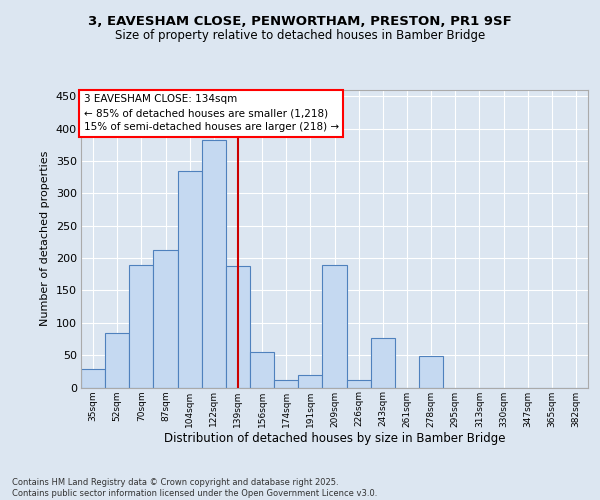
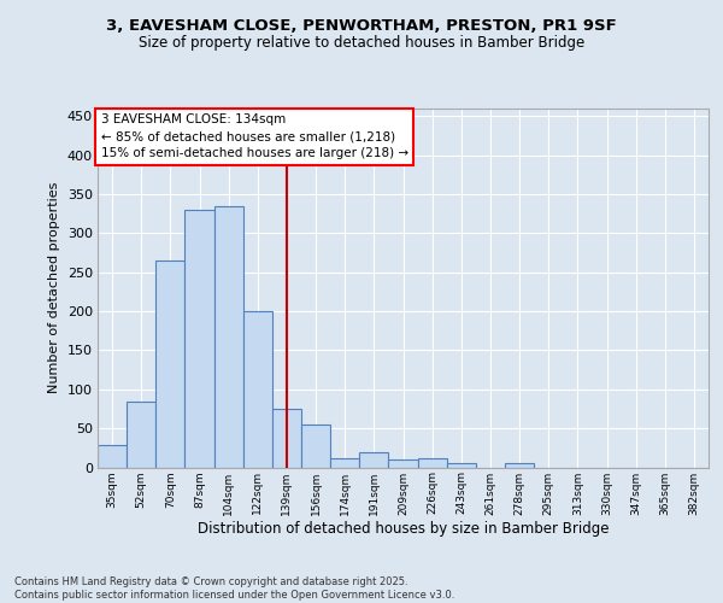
70sqm: 190 -> 265
87sqm: 212 -> 330
122sqm: 382 -> 200
139sqm: 188 -> 75
209sqm: 190 -> 10
243sqm: 76 -> 5
278sqm: 48 -> 5
